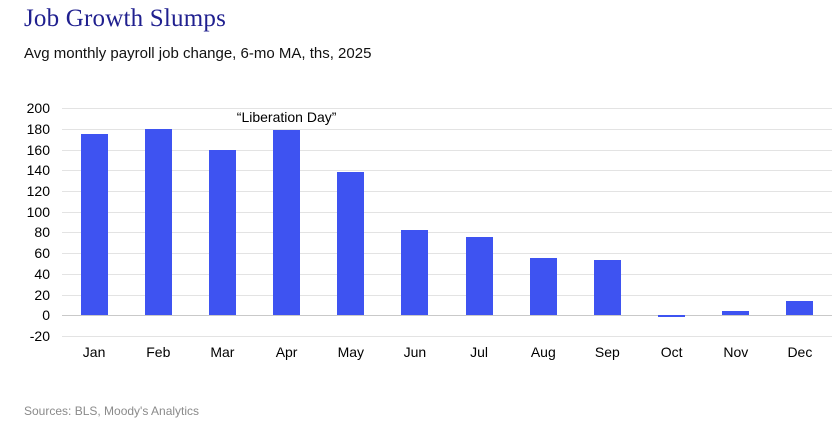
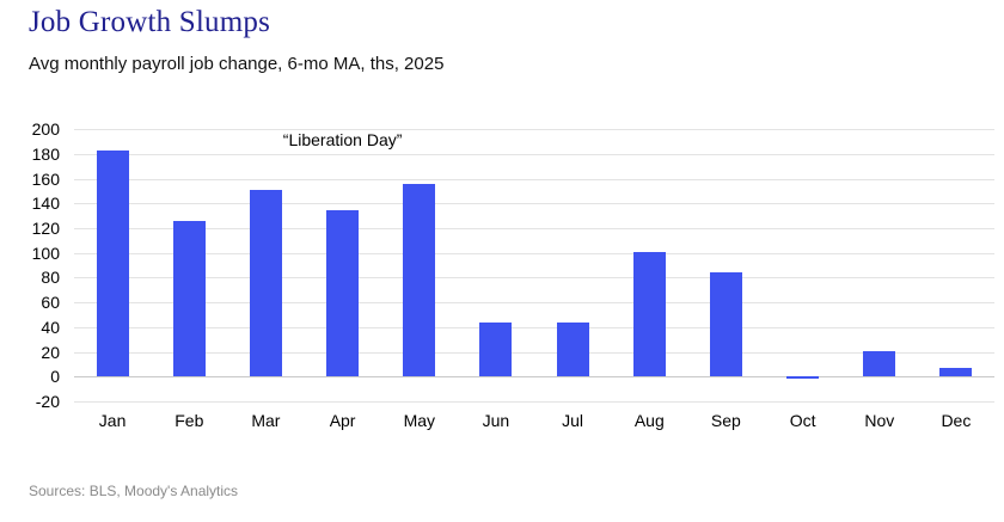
Jan: 175 -> 183
Feb: 180 -> 126
Mar: 160 -> 151
Apr: 179 -> 134
May: 138 -> 156
Jun: 82 -> 44
Jul: 76 -> 44
Aug: 55 -> 101
Sep: 53 -> 84
Nov: 4 -> 21
Dec: 14 -> 7
